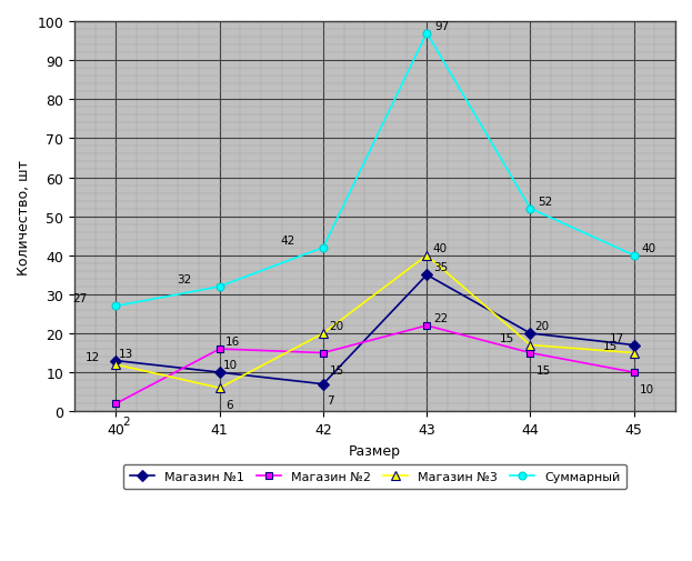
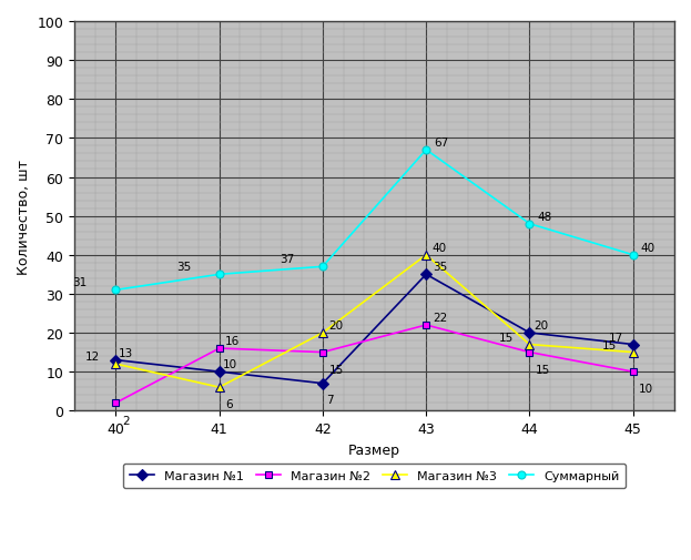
Суммарный/40: 27 -> 31
Суммарный/41: 32 -> 35
Суммарный/42: 42 -> 37
Суммарный/43: 97 -> 67
Суммарный/44: 52 -> 48
